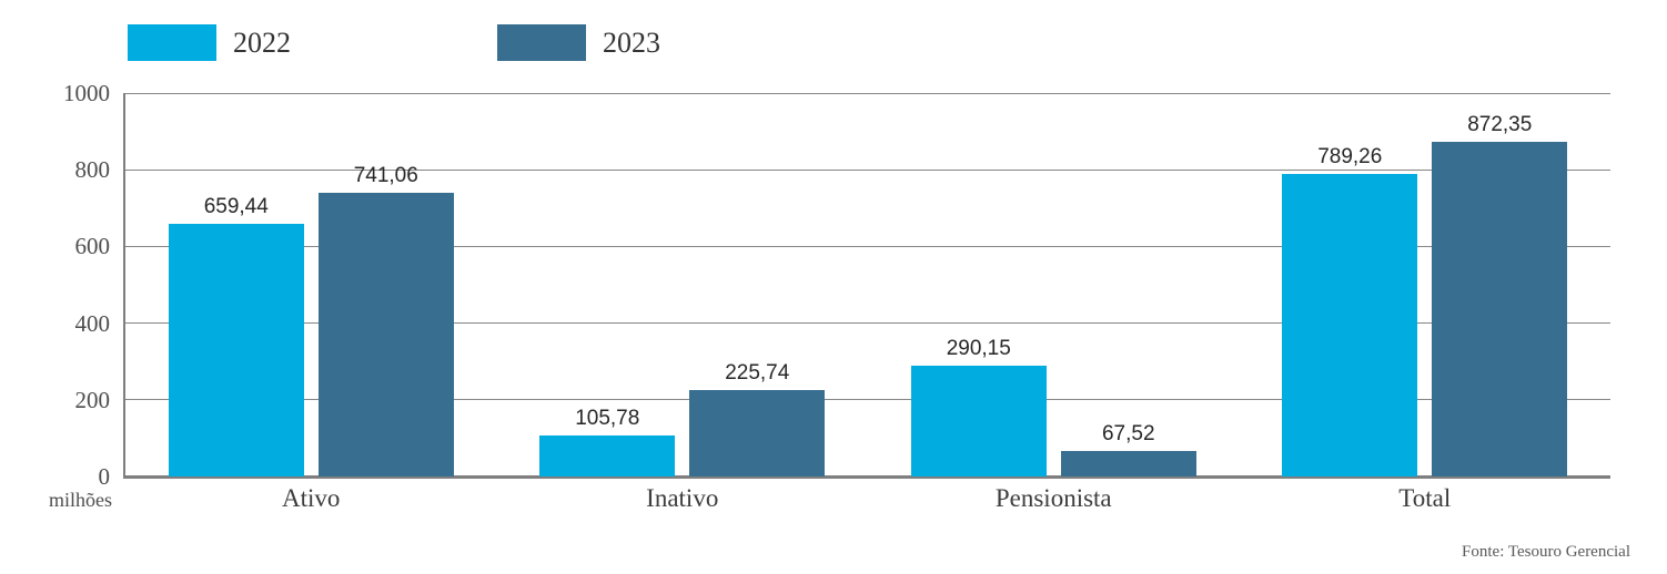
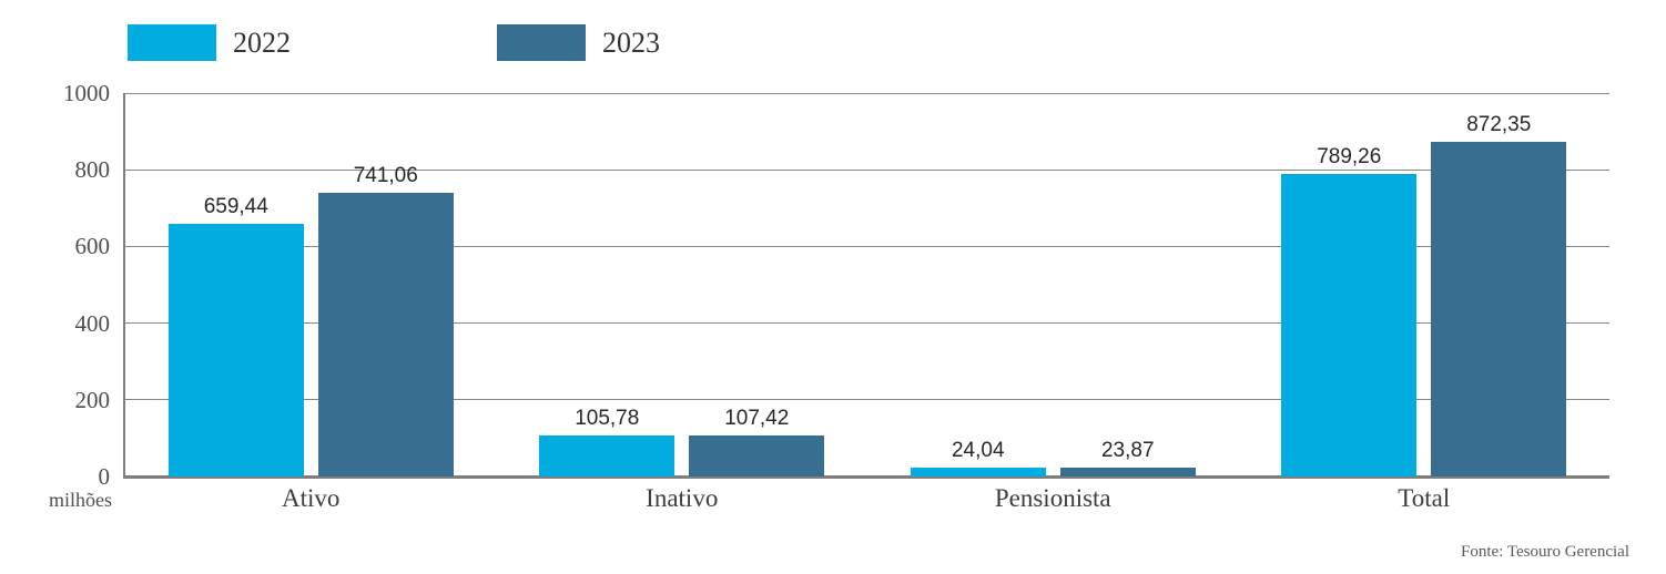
2023/Inativo: 225,74 -> 107,42
2022/Pensionista: 290,15 -> 24,04
2023/Pensionista: 67,52 -> 23,87
